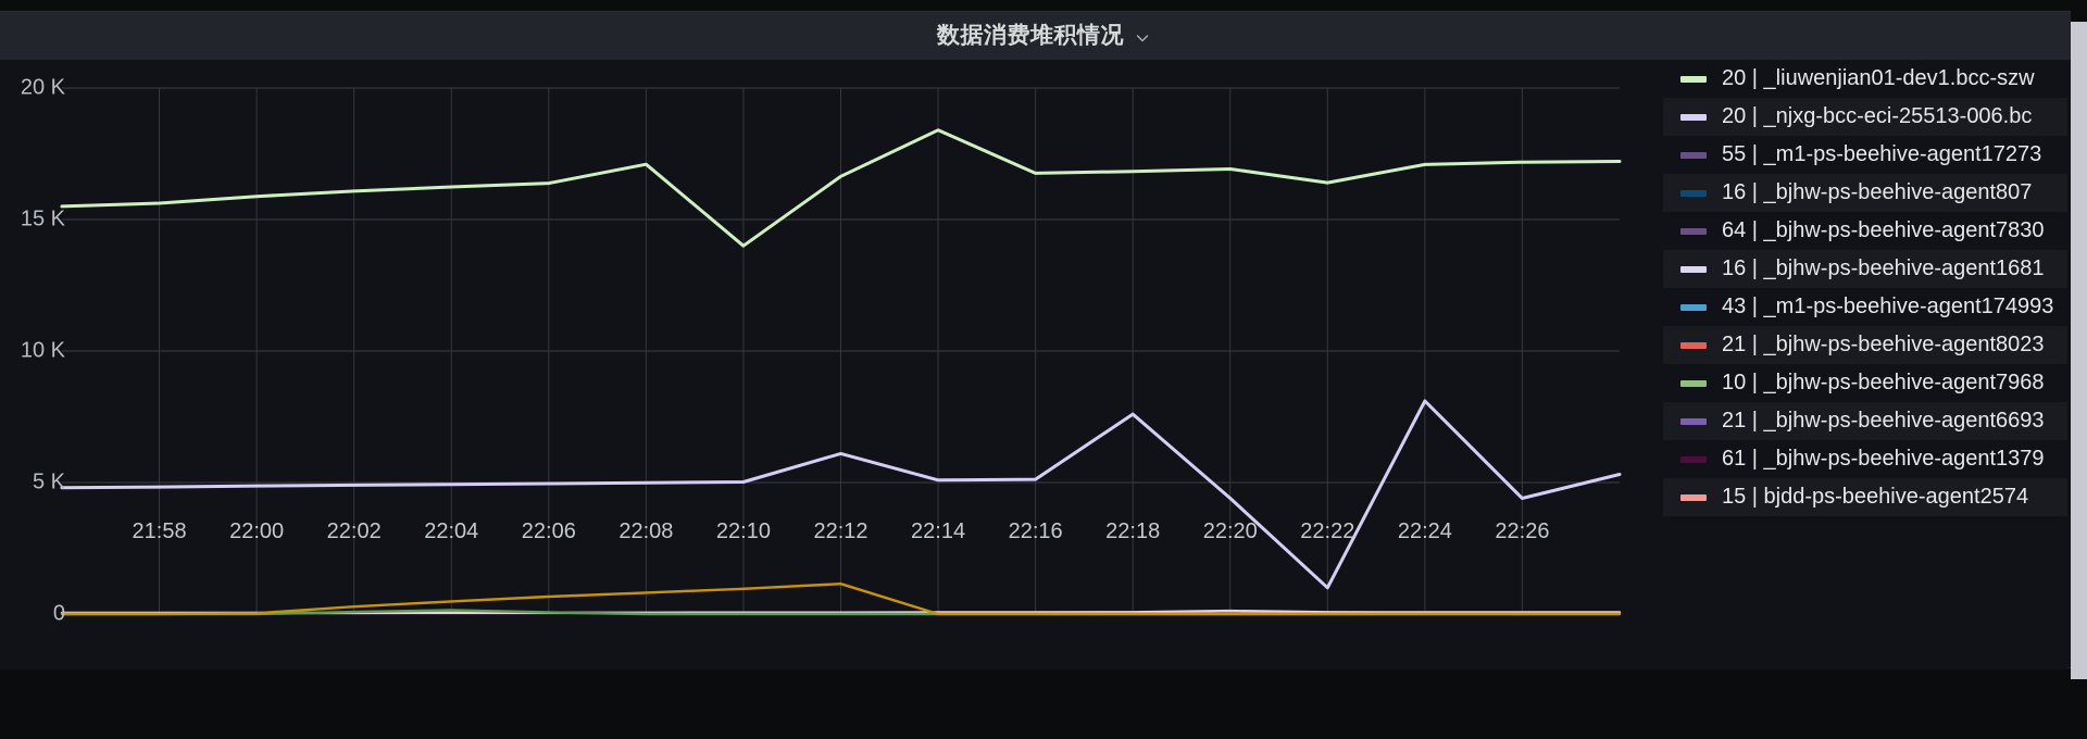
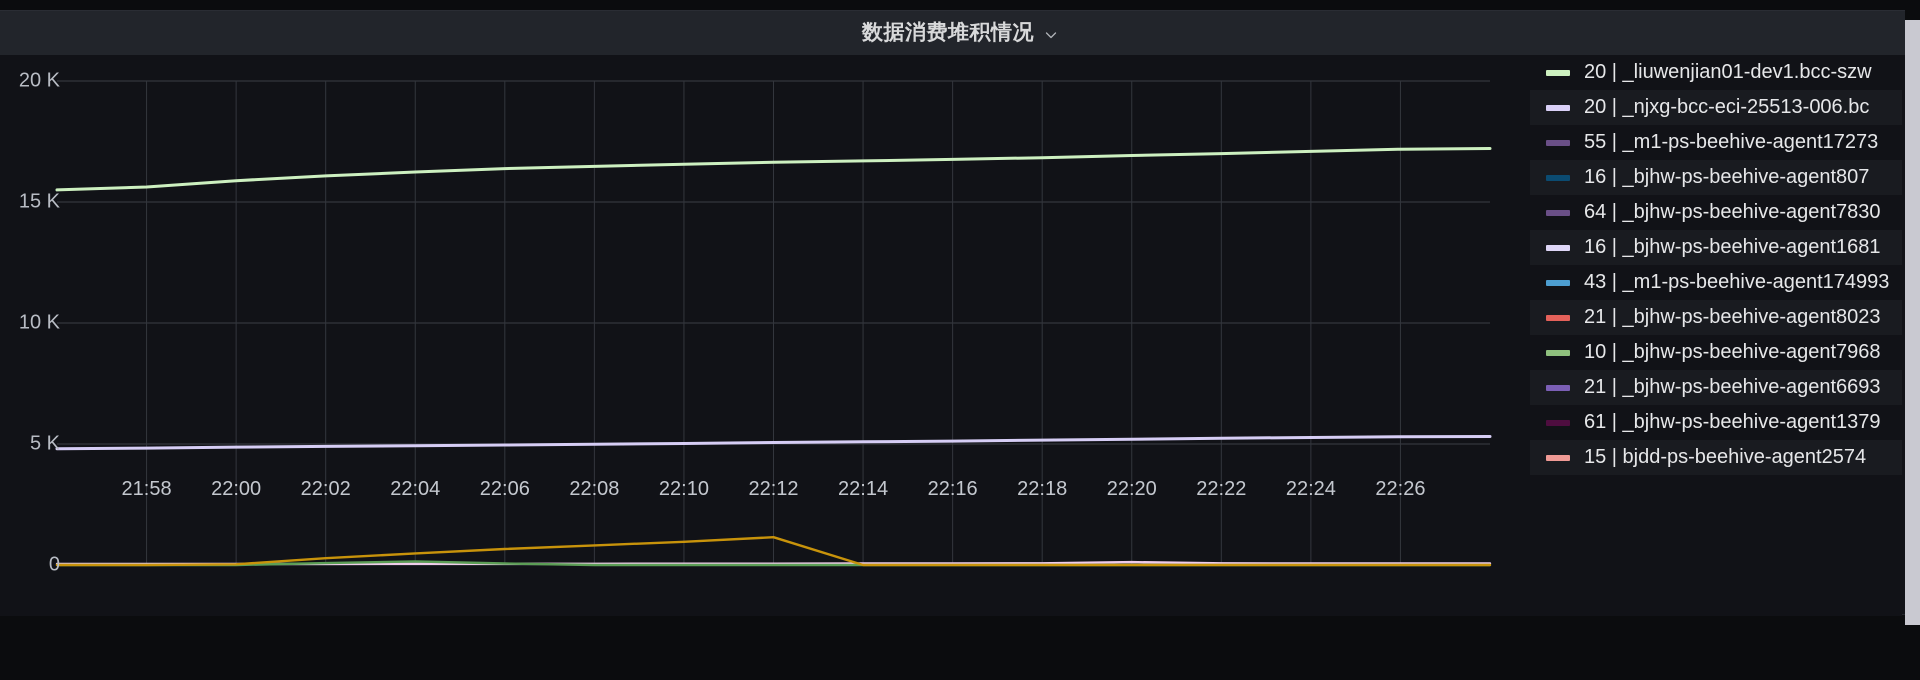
20 | _liuwenjian01-dev1.bcc-szw/22:08: 17.1K -> 16.5K
20 | _liuwenjian01-dev1.bcc-szw/22:10: 14.0K -> 16.6K
20 | _njxg-bcc-eci-25513-006.bc/22:12: 6.1K -> 5.1K
20 | _liuwenjian01-dev1.bcc-szw/22:14: 18.4K -> 16.7K
20 | _njxg-bcc-eci-25513-006.bc/22:18: 7.6K -> 5.2K
20 | _njxg-bcc-eci-25513-006.bc/22:20: 4.4K -> 5.2K
20 | _liuwenjian01-dev1.bcc-szw/22:22: 16.4K -> 17.0K
20 | _njxg-bcc-eci-25513-006.bc/22:22: 1.0K -> 5.2K
20 | _njxg-bcc-eci-25513-006.bc/22:24: 8.1K -> 5.3K
20 | _njxg-bcc-eci-25513-006.bc/22:26: 4.4K -> 5.3K
